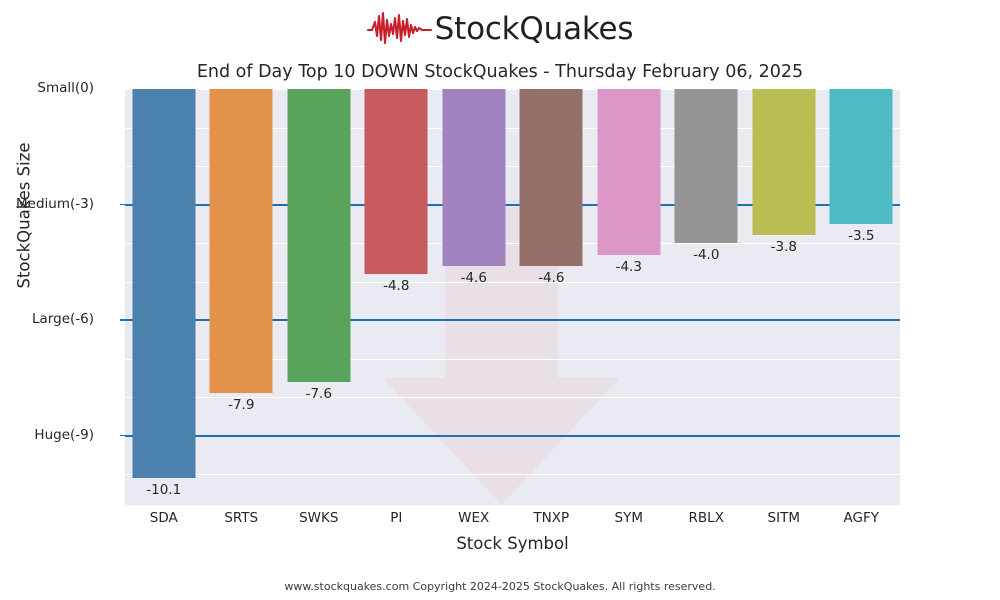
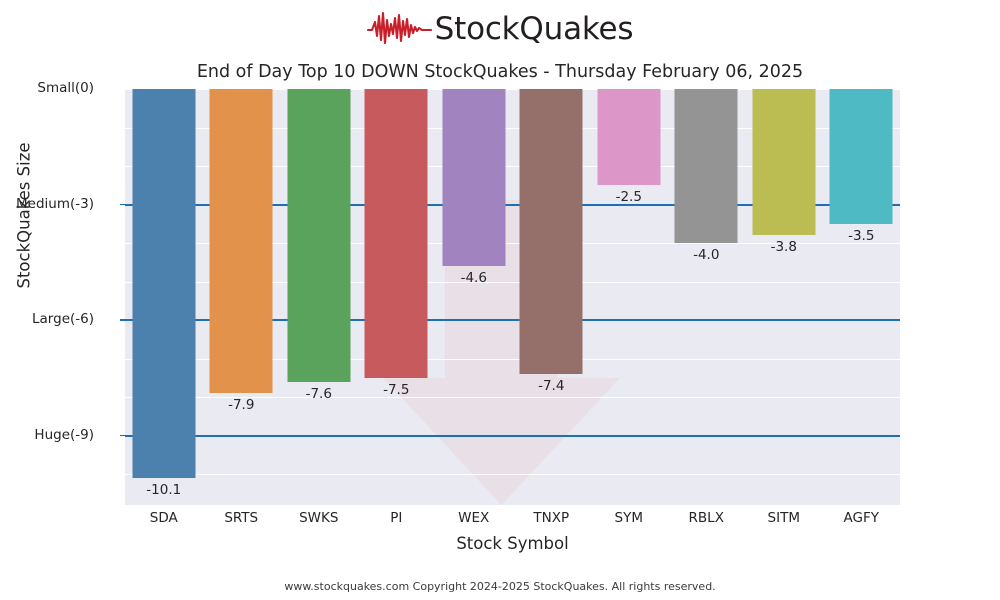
PI: -4.8 -> -7.5
TNXP: -4.6 -> -7.4
SYM: -4.3 -> -2.5
